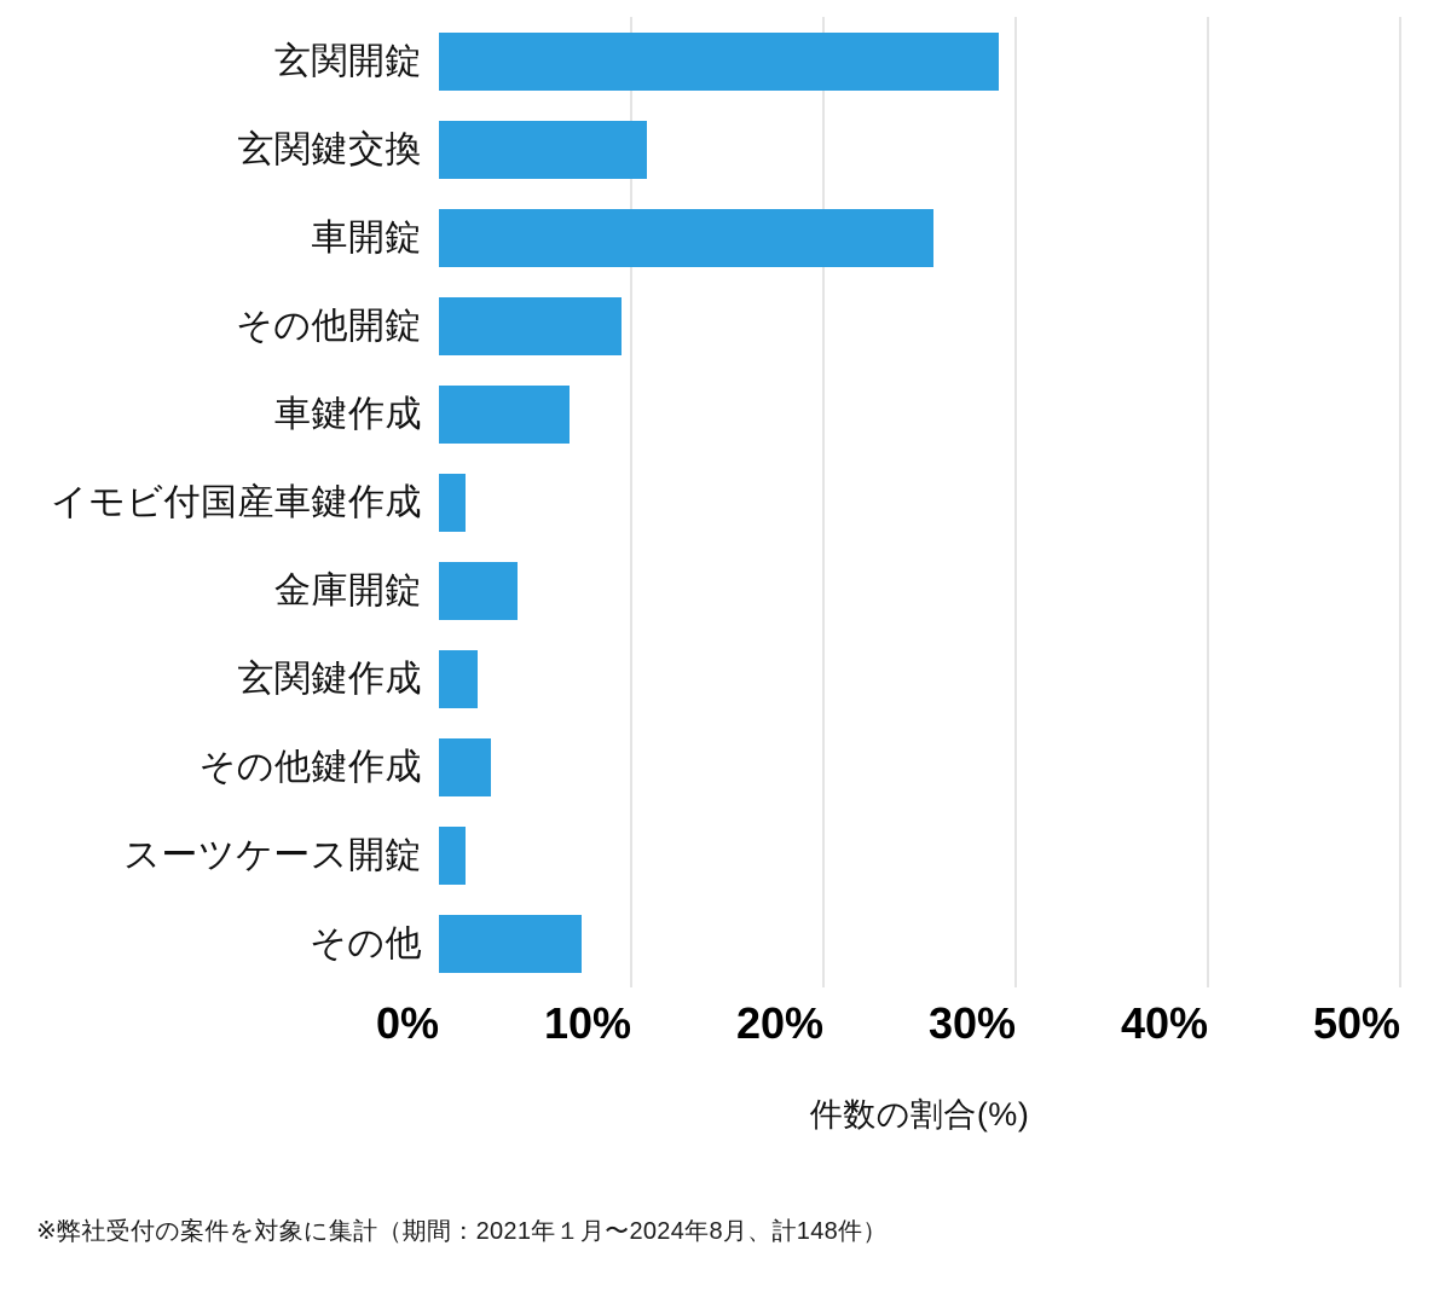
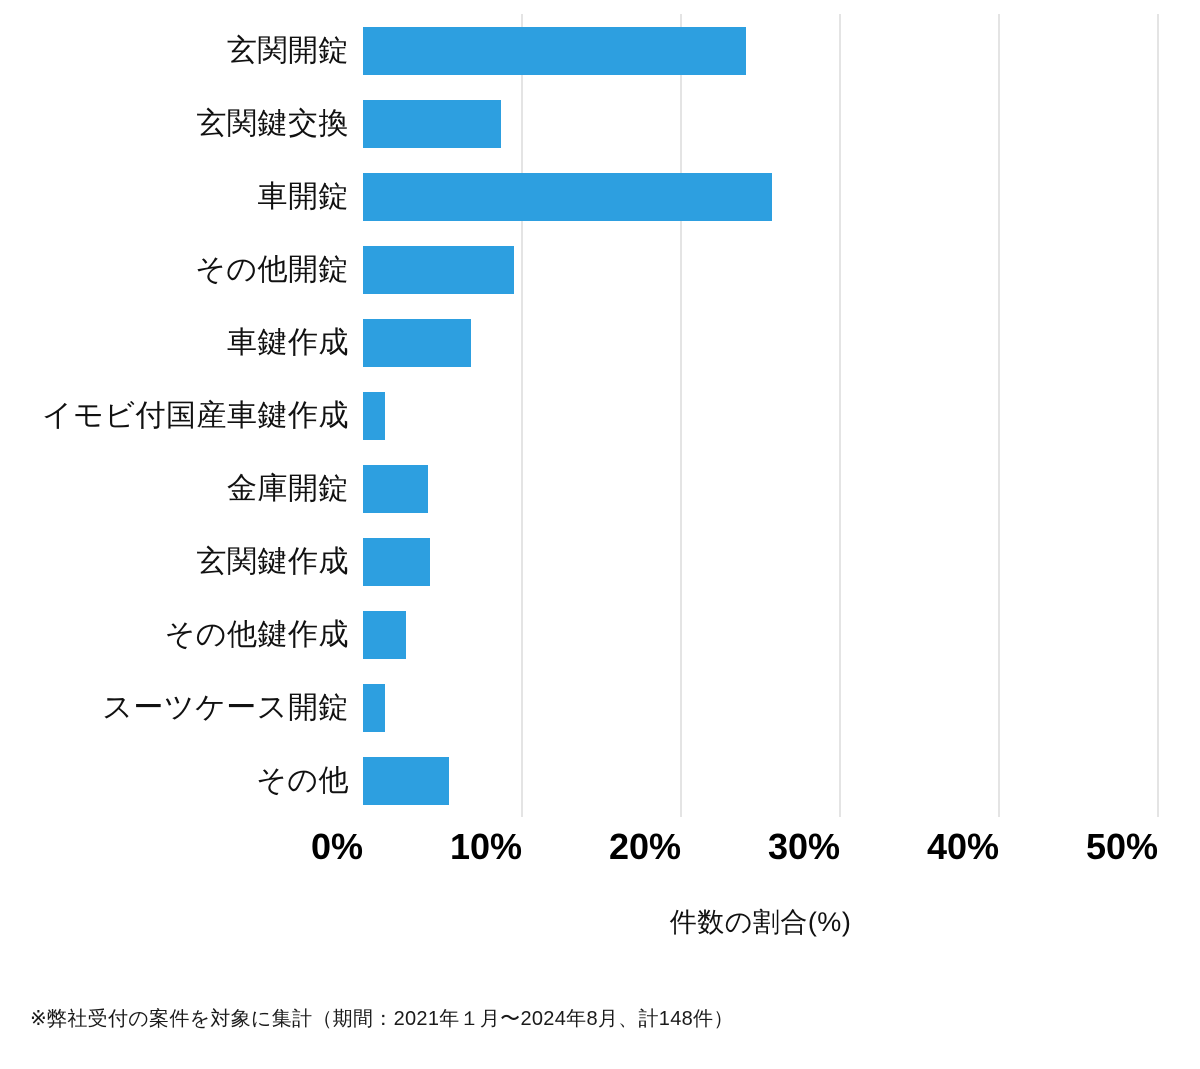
玄関開錠: 29.1% -> 24.1%
玄関鍵交換: 10.8% -> 8.7%
玄関鍵作成: 2.0% -> 4.2%
その他: 7.4% -> 5.4%
